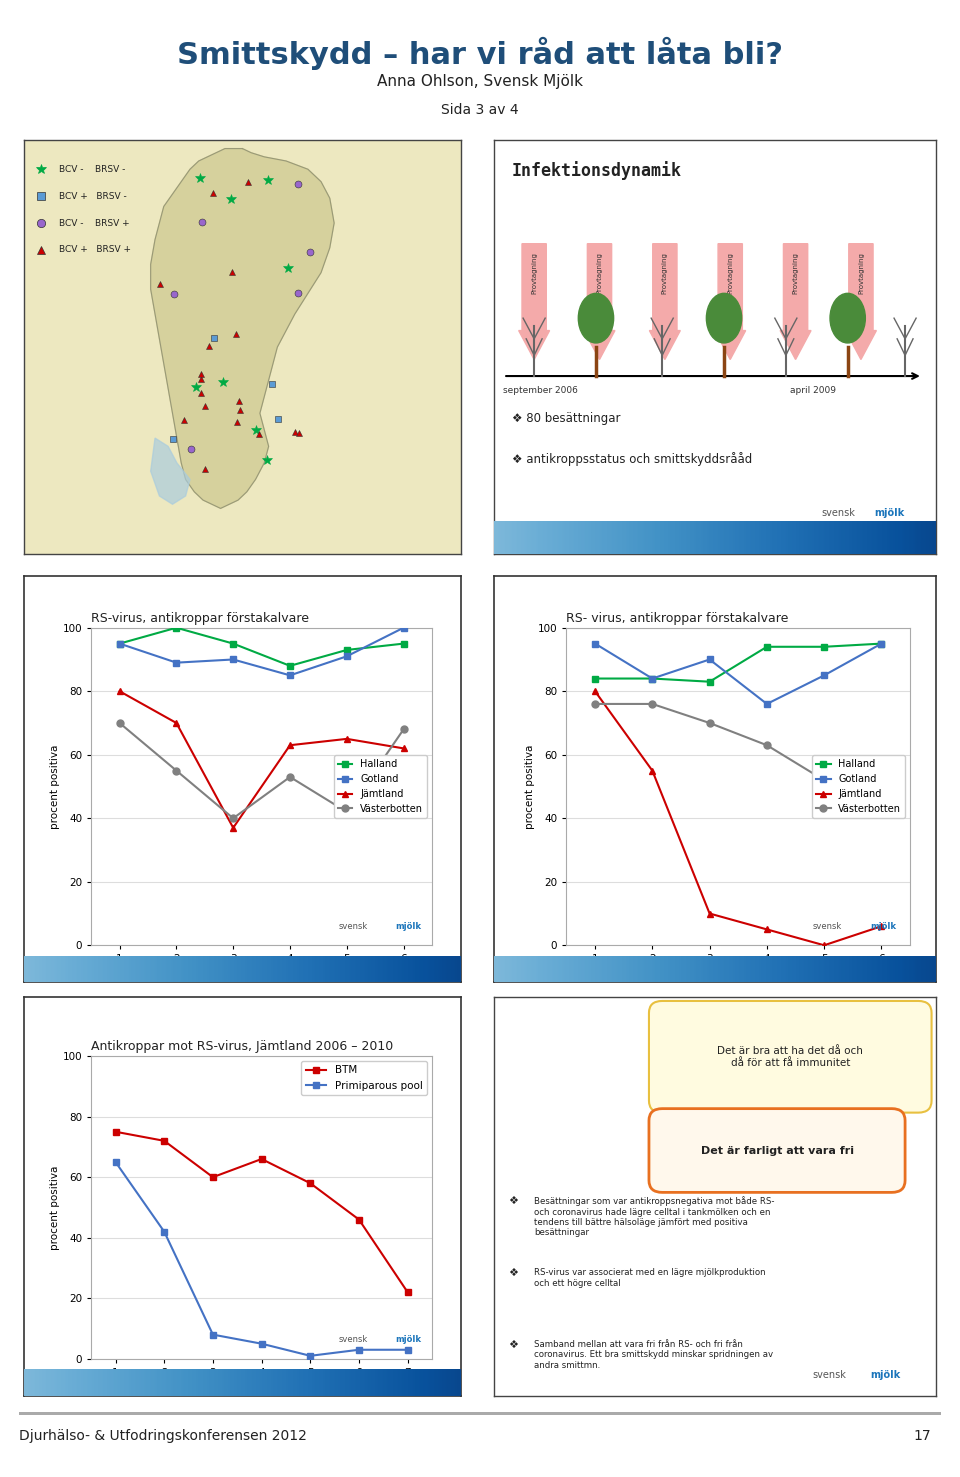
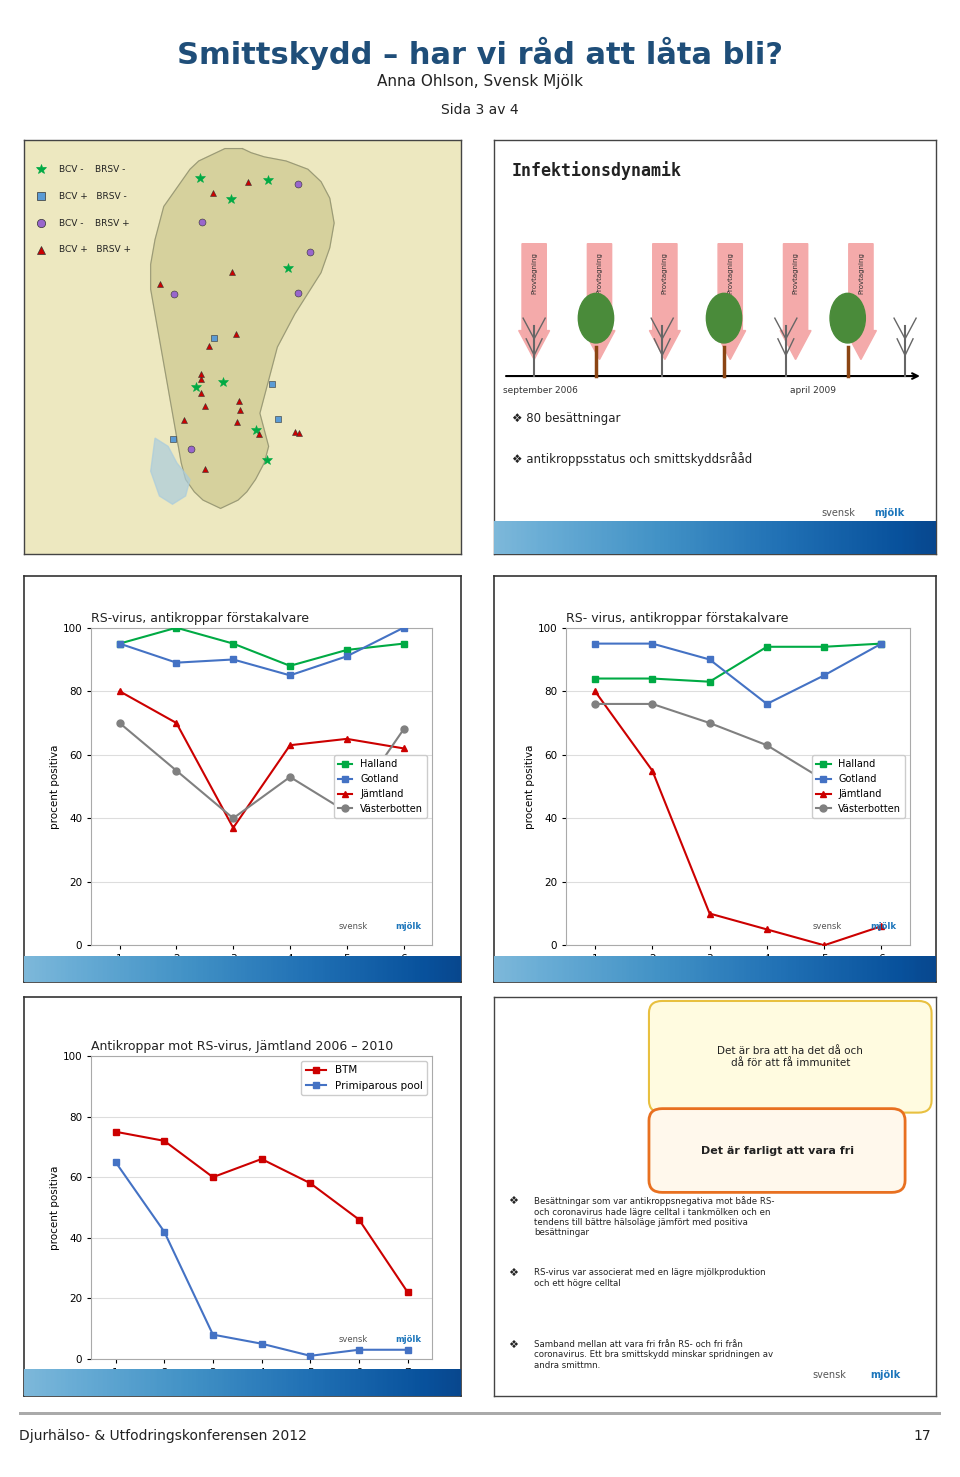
RS- virus, antikroppar förstakalvare/Gotland/2: 84 -> 95
